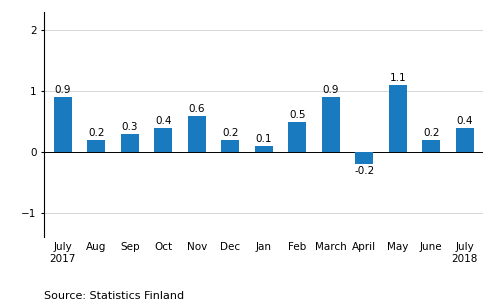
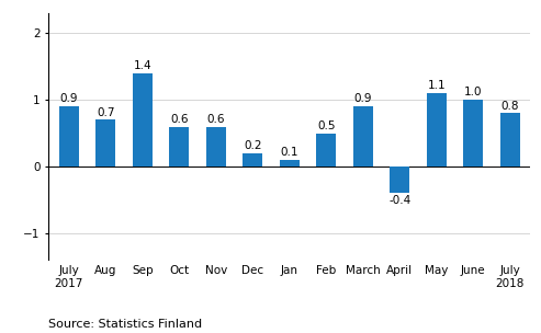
Aug: 0.2 -> 0.7
Sep: 0.3 -> 1.4
Oct: 0.4 -> 0.6
April: -0.2 -> -0.4
June: 0.2 -> 1.0
July 2018: 0.4 -> 0.8
